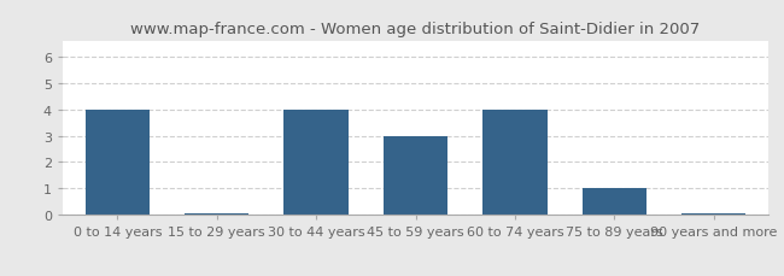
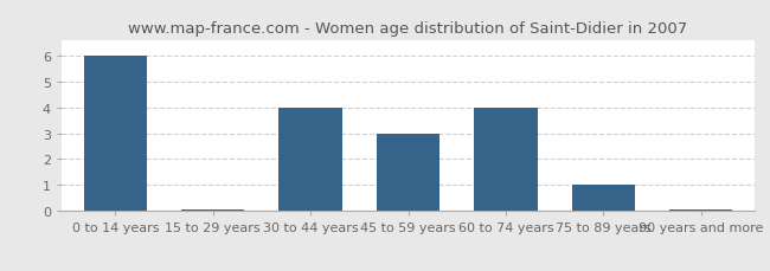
0 to 14 years: 4.00 -> 6.00
